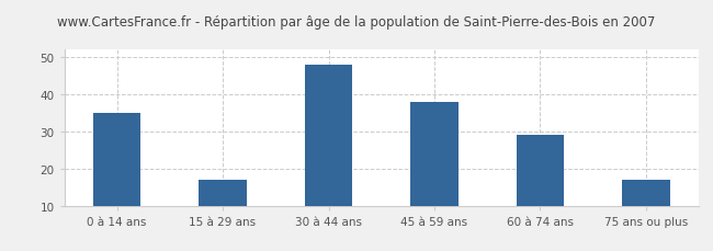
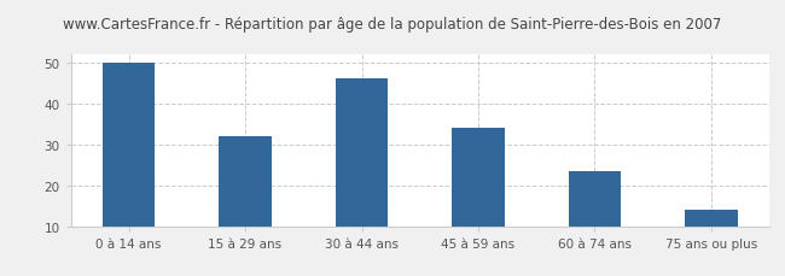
0 à 14 ans: 35.0 -> 50.0
15 à 29 ans: 17.0 -> 32.0
30 à 44 ans: 48.0 -> 46.0
45 à 59 ans: 38.0 -> 34.0
60 à 74 ans: 29.0 -> 23.5
75 ans ou plus: 17.0 -> 14.0
